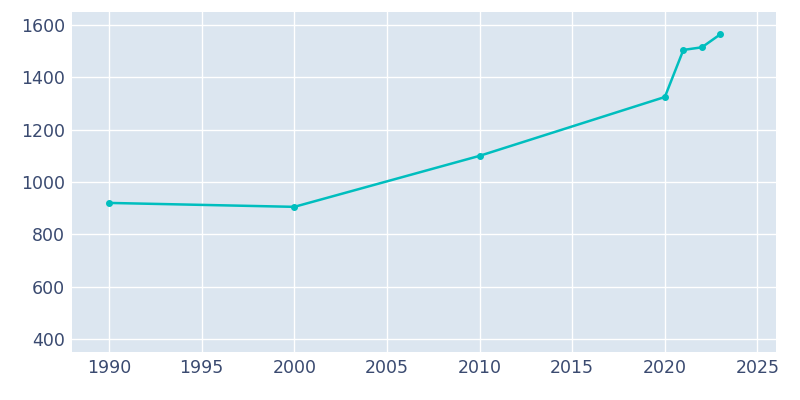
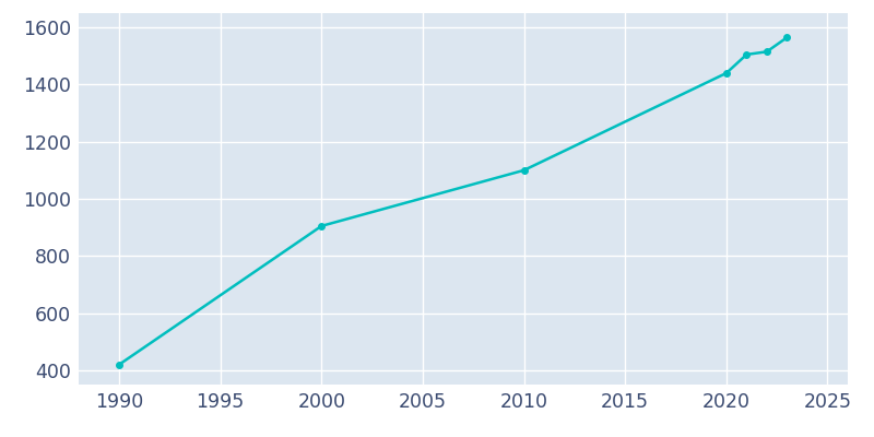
1990: 920 -> 420
2020: 1325 -> 1440
